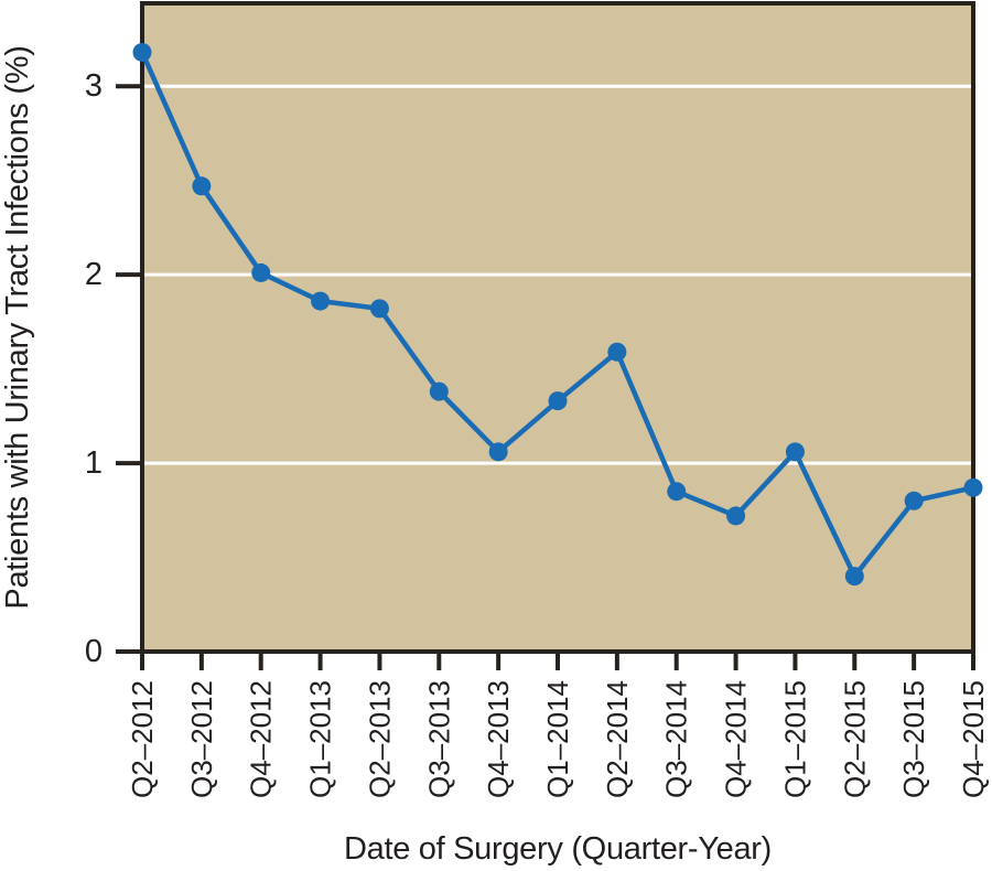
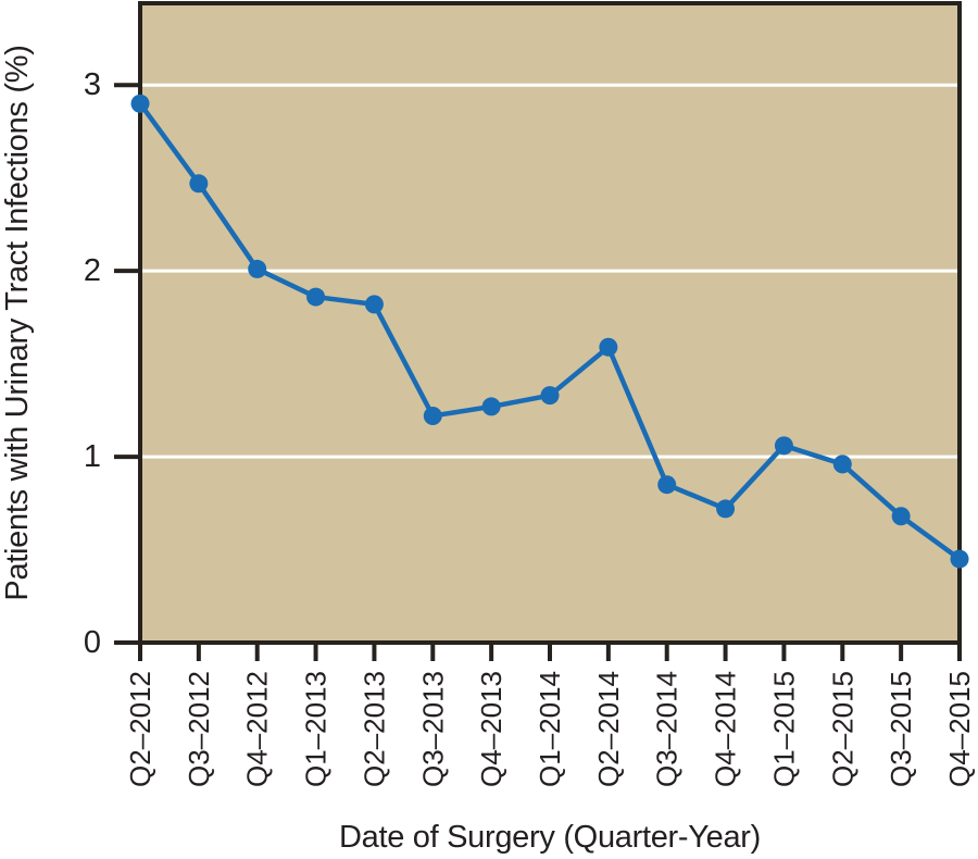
Q2–2012: 3.18 -> 2.90
Q3–2013: 1.38 -> 1.22
Q4–2013: 1.06 -> 1.27
Q2–2015: 0.40 -> 0.96
Q3–2015: 0.80 -> 0.68
Q4–2015: 0.87 -> 0.45
